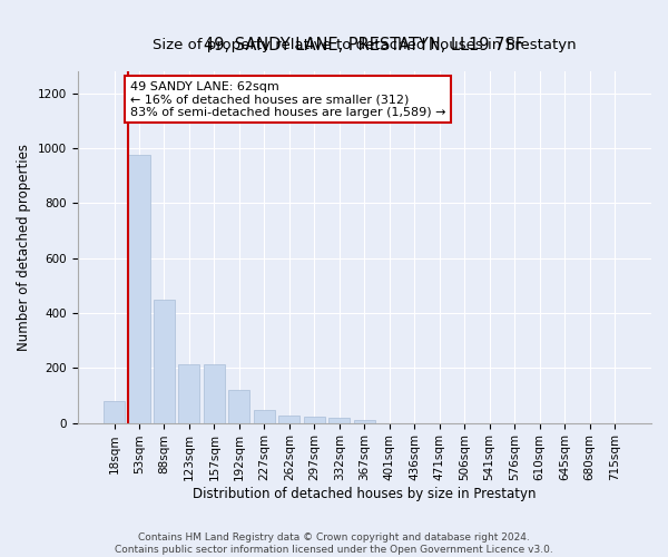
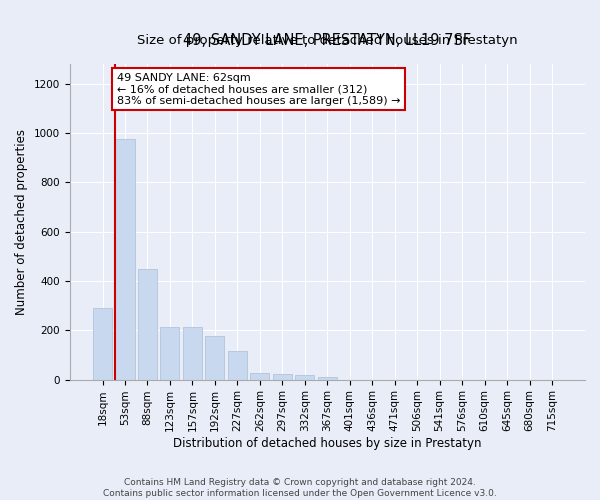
18sqm: 80 -> 290
192sqm: 120 -> 175
227sqm: 48 -> 115
